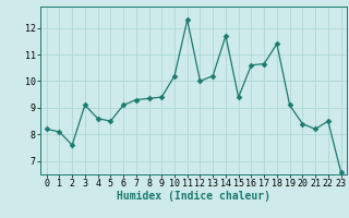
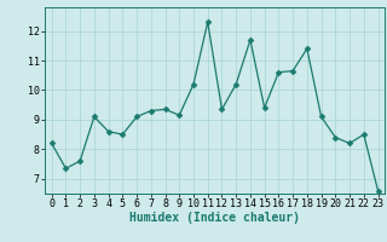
1: 8.10 -> 7.35
9: 9.40 -> 9.15
12: 10.00 -> 9.35
